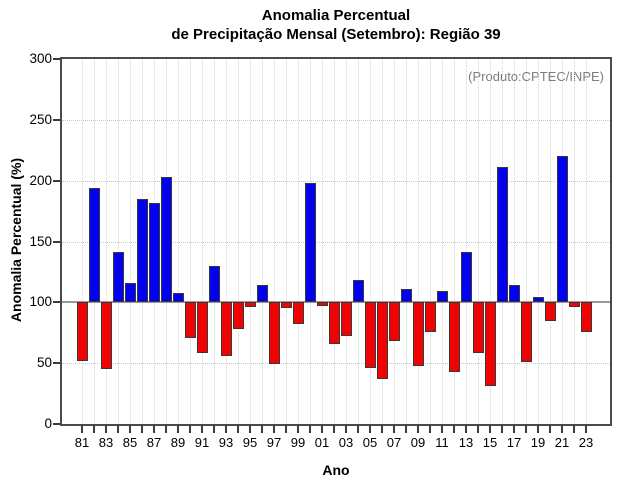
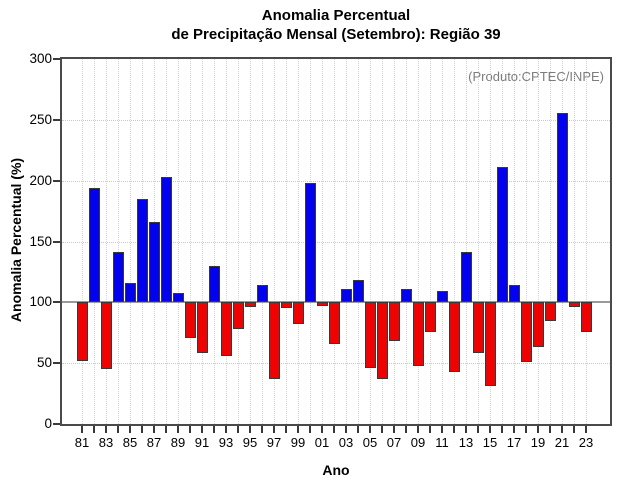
87: 182 -> 166
97: 49 -> 37
03: 72 -> 111
19: 104 -> 63
21: 220 -> 256
